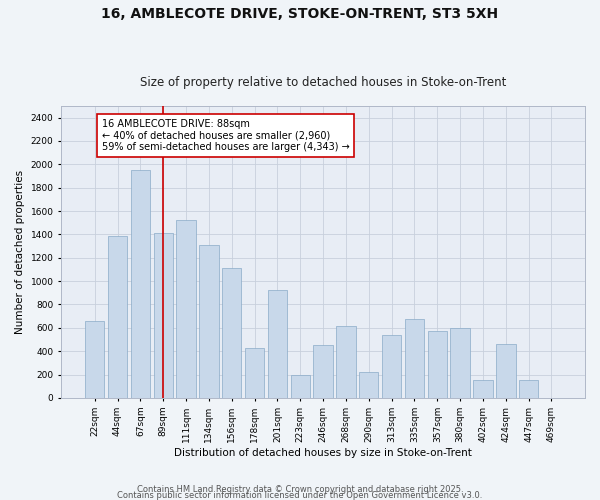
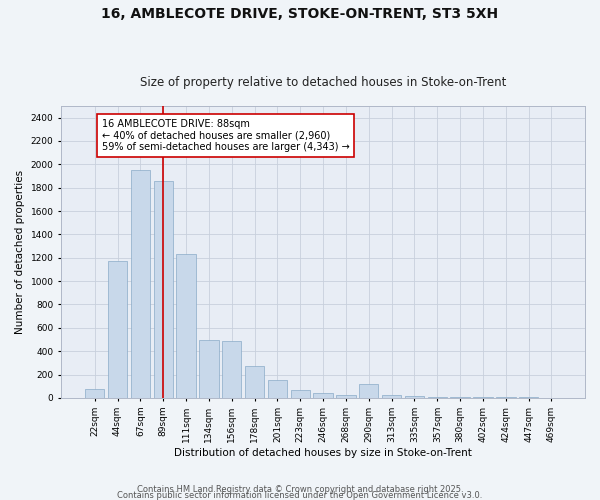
22sqm: 660 -> 80
44sqm: 1390 -> 1180
89sqm: 1410 -> 1860
111sqm: 1520 -> 1230
134sqm: 1310 -> 500
156sqm: 1110 -> 490
178sqm: 430 -> 270
201sqm: 920 -> 160
223sqm: 200 -> 70
246sqm: 450 -> 40
268sqm: 620 -> 20
290sqm: 220 -> 120
313sqm: 540 -> 20
335sqm: 680 -> 20
357sqm: 570 -> 10
380sqm: 600 -> 0
402sqm: 150 -> 0
424sqm: 460 -> 0
447sqm: 150 -> 0
